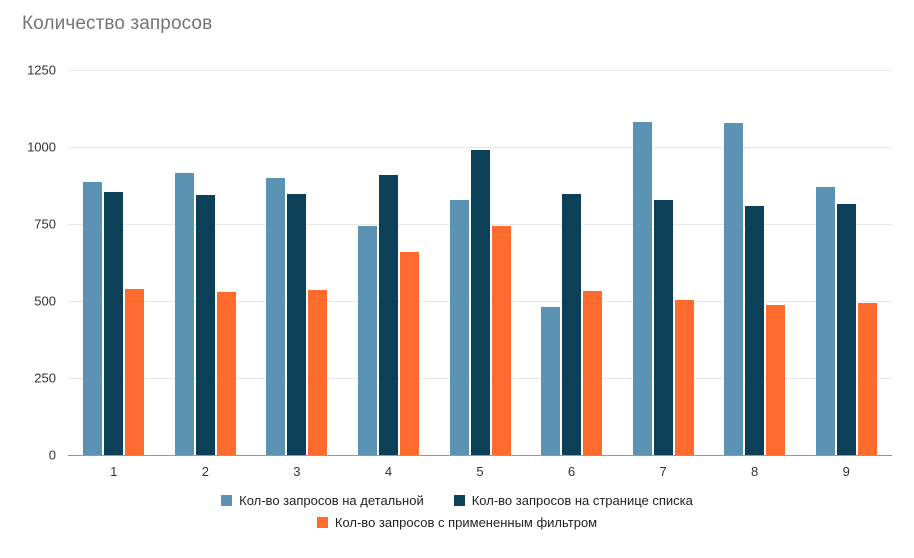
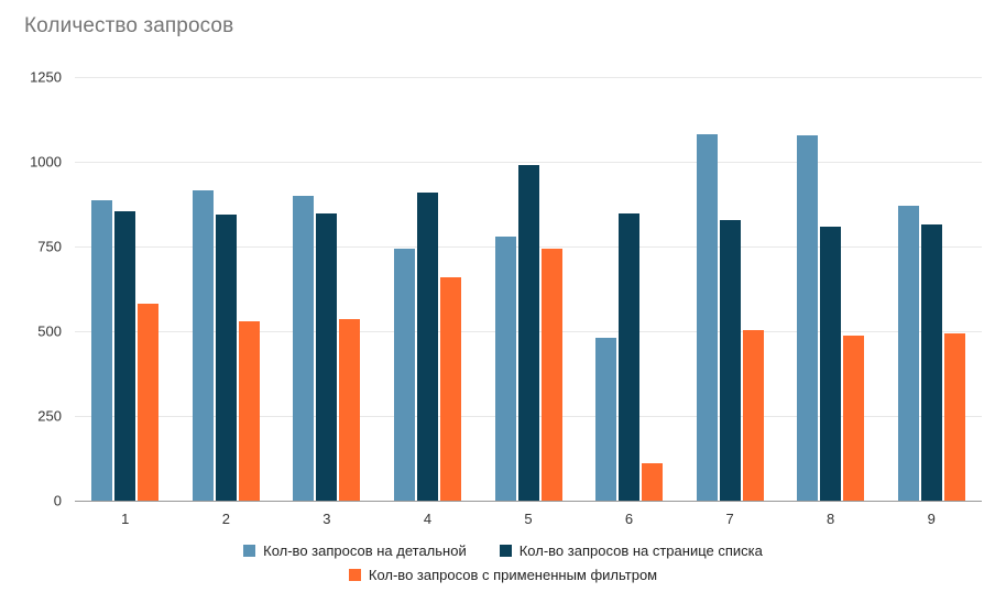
Кол-во запросов с примененным фильтром/1: 540 -> 580
Кол-во запросов на детальной/5: 830 -> 780
Кол-во запросов с примененным фильтром/6: 530 -> 110
